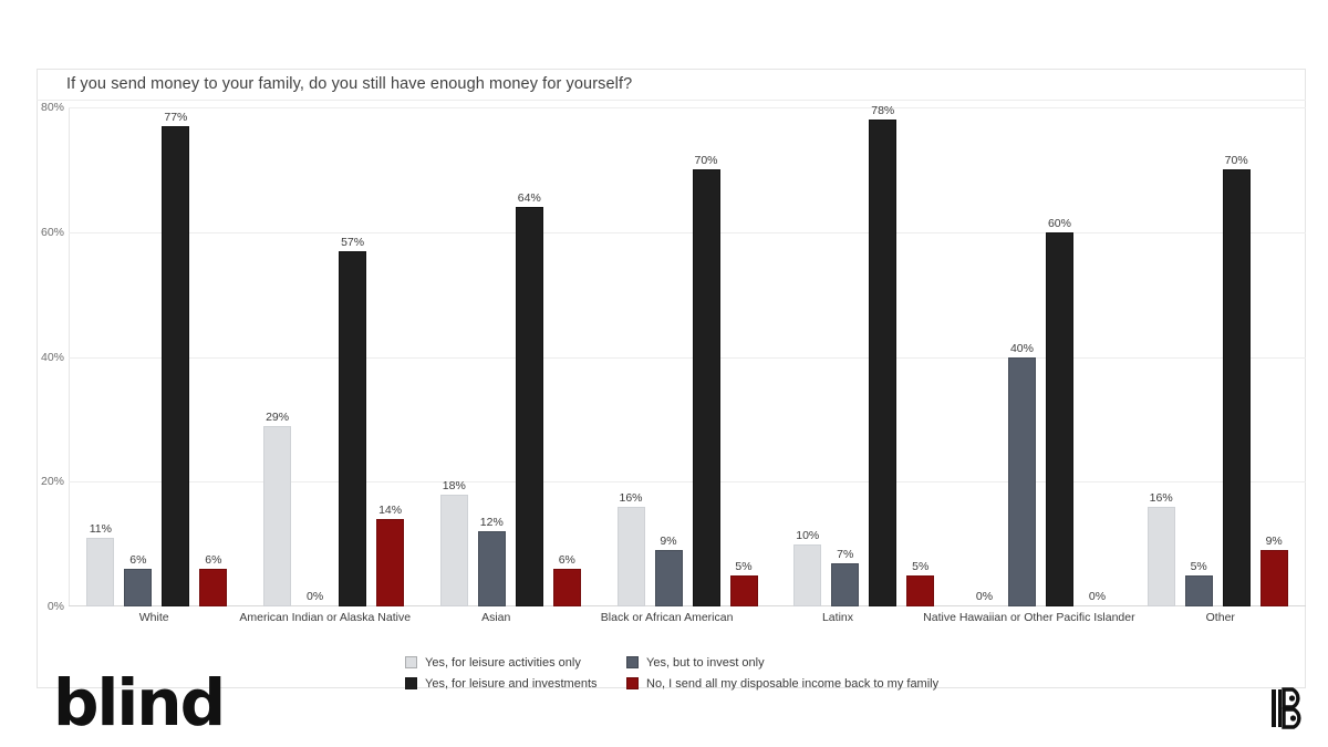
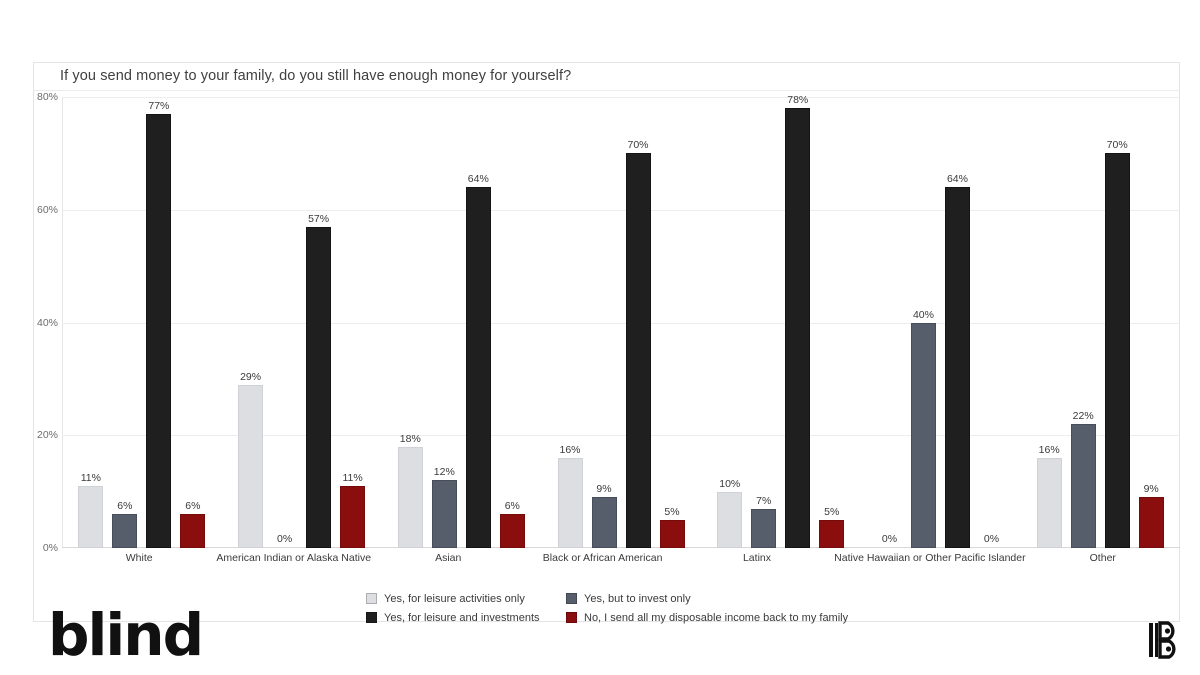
No, I send all my disposable income back to my family/American Indian or Alaska Native: 14% -> 11%
Yes, for leisure and investments/Native Hawaiian or Other Pacific Islander: 60% -> 64%
Yes, but to invest only/Other: 5% -> 22%
